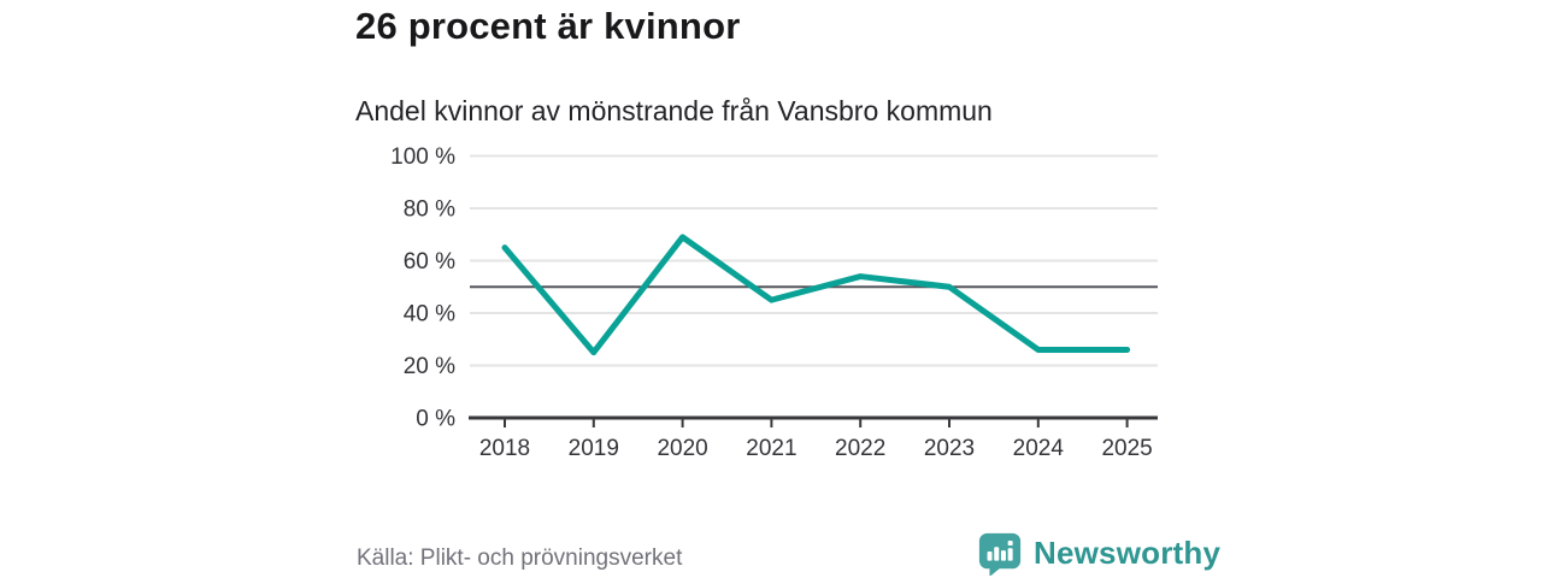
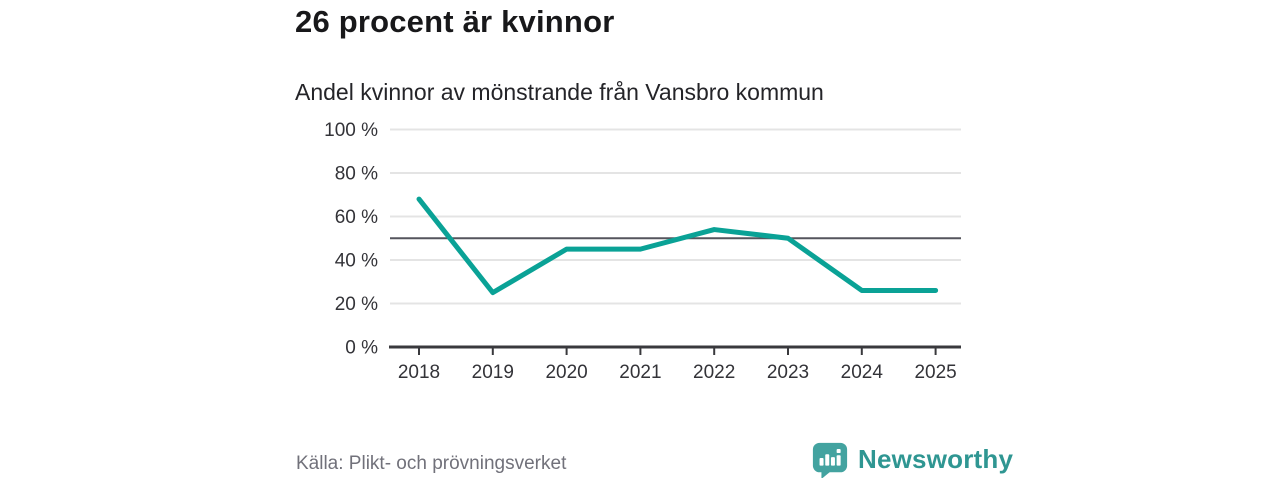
2018: 65% -> 68%
2020: 69% -> 45%
